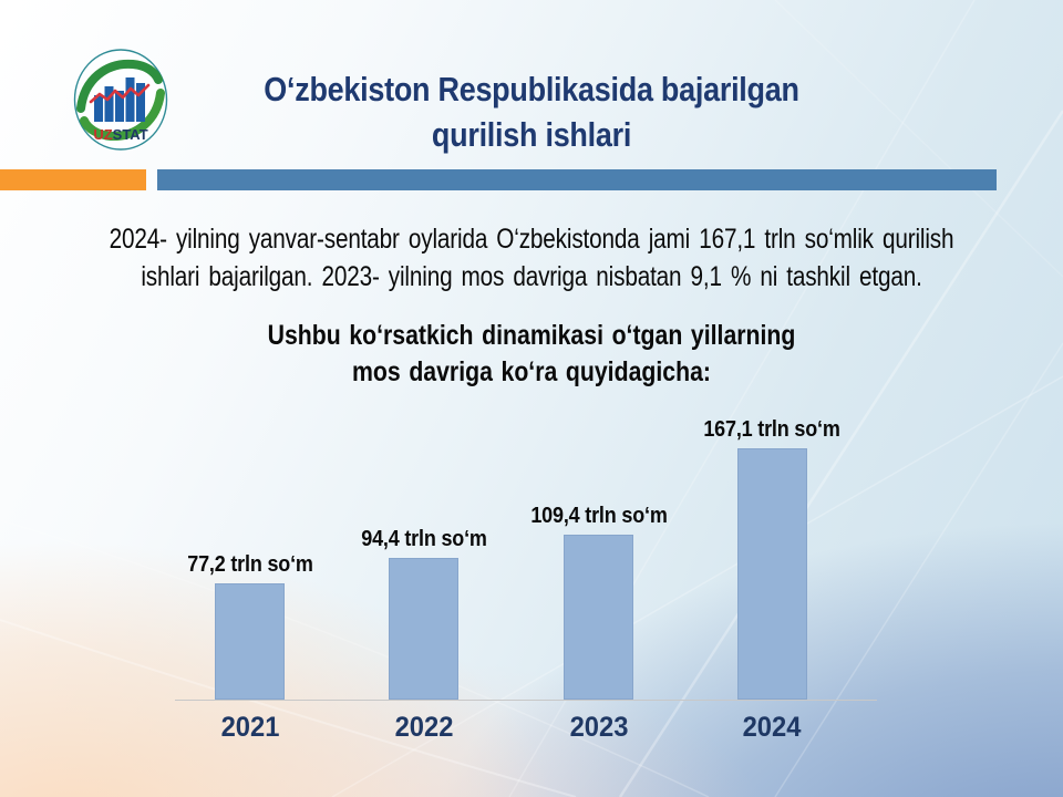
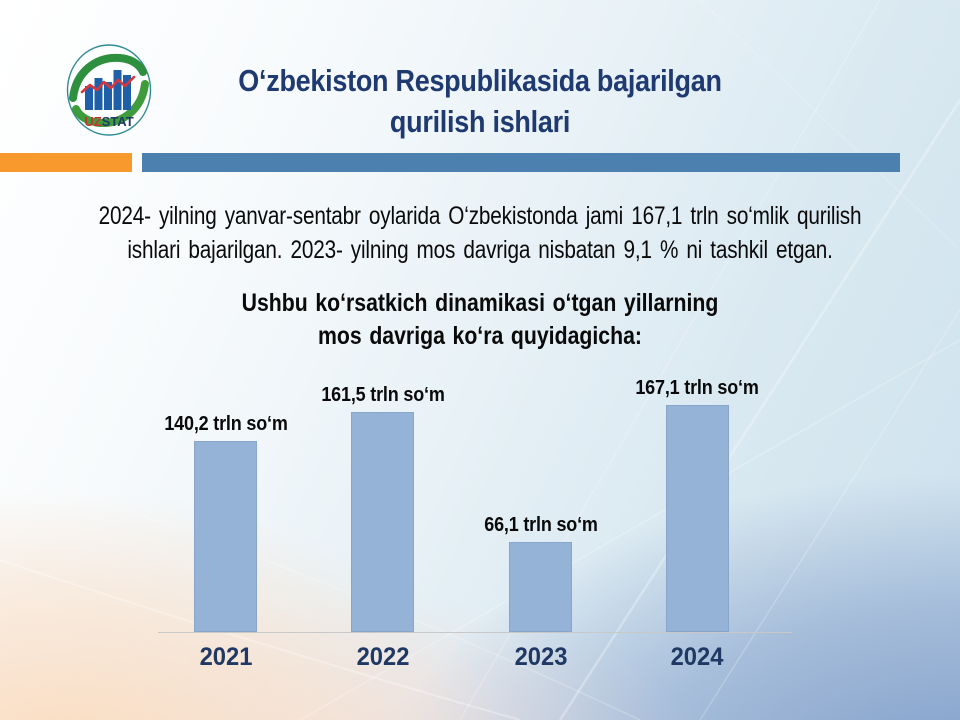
2021: 77,2 -> 140,2
2022: 94,4 -> 161,5
2023: 109,4 -> 66,1
